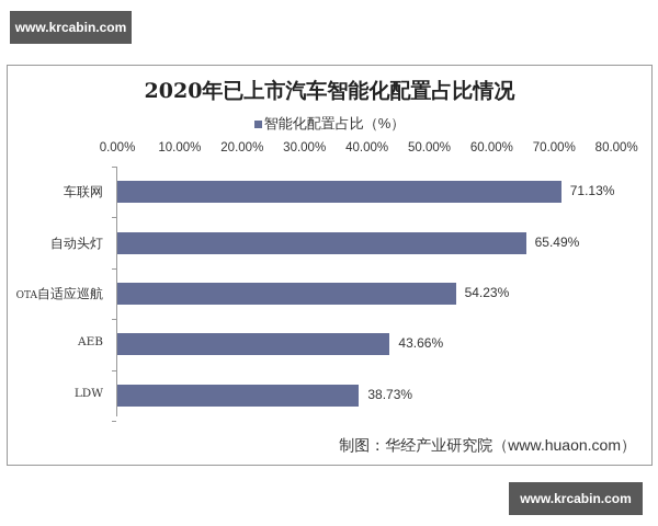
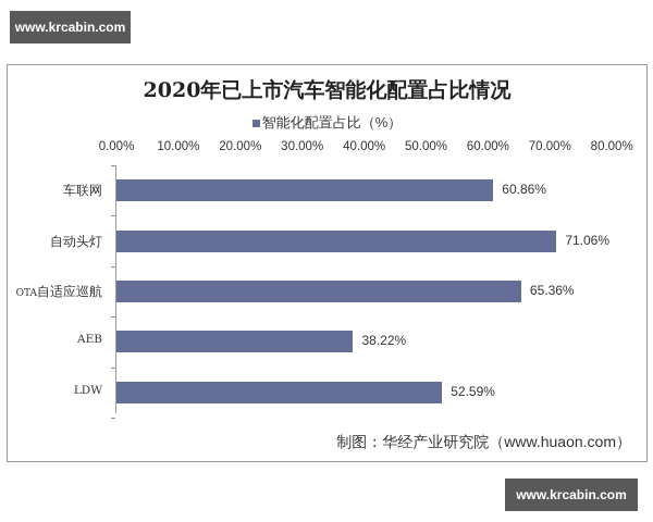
车联网: 71.13% -> 60.86%
自动头灯: 65.49% -> 71.06%
OTA自适应巡航: 54.23% -> 65.36%
AEB: 43.66% -> 38.22%
LDW: 38.73% -> 52.59%
